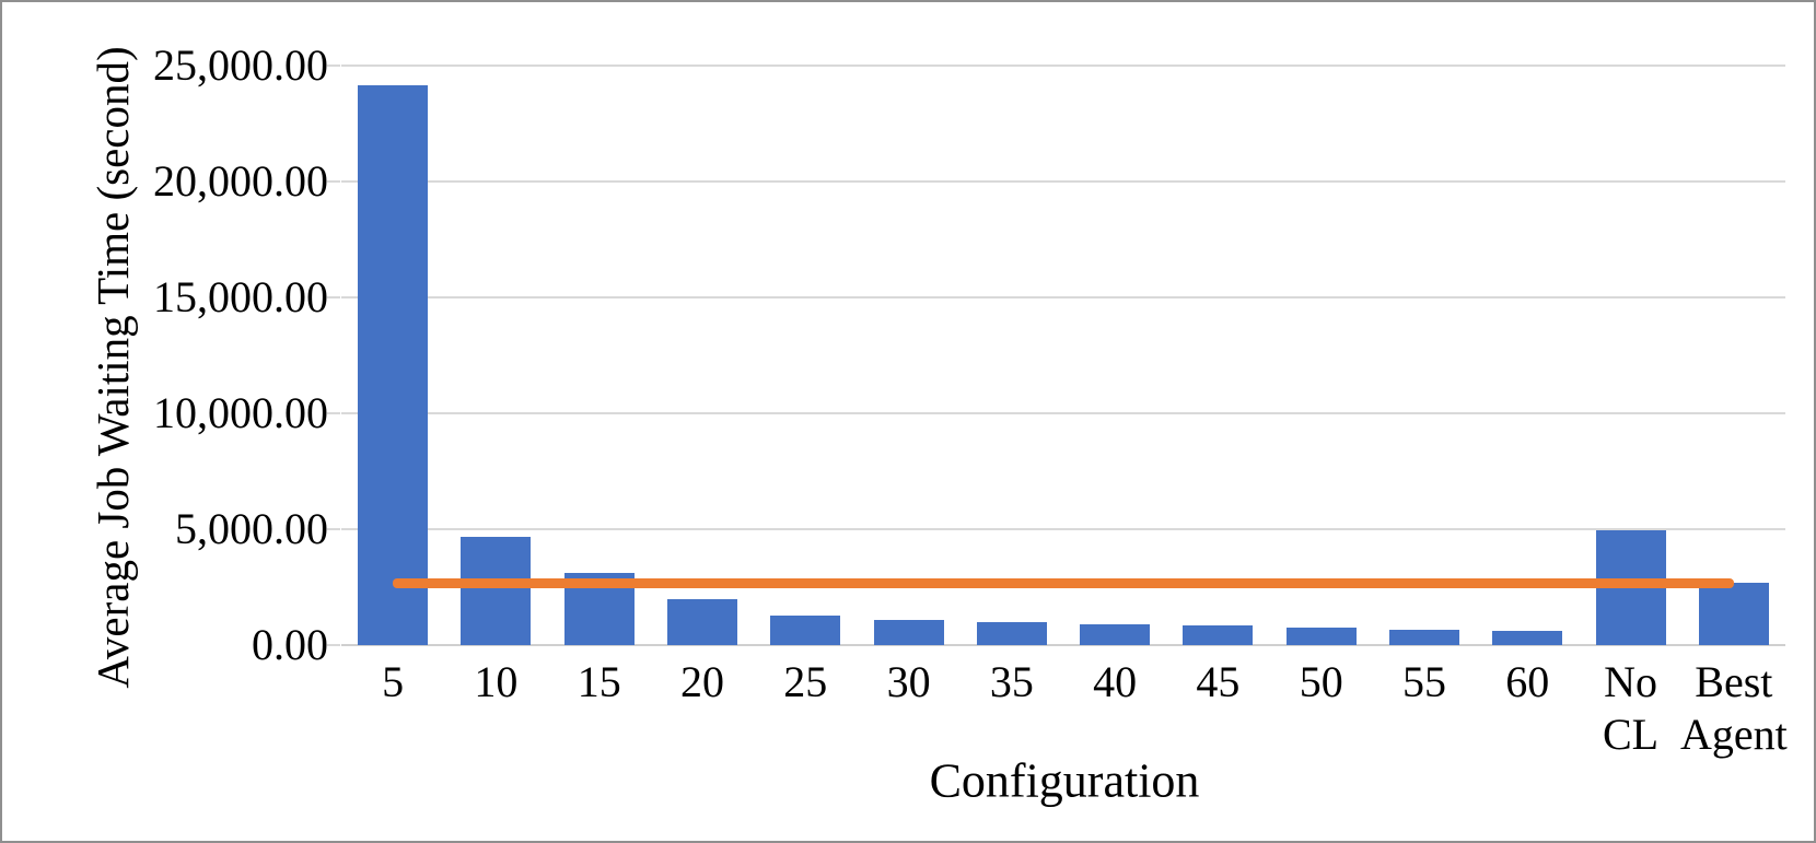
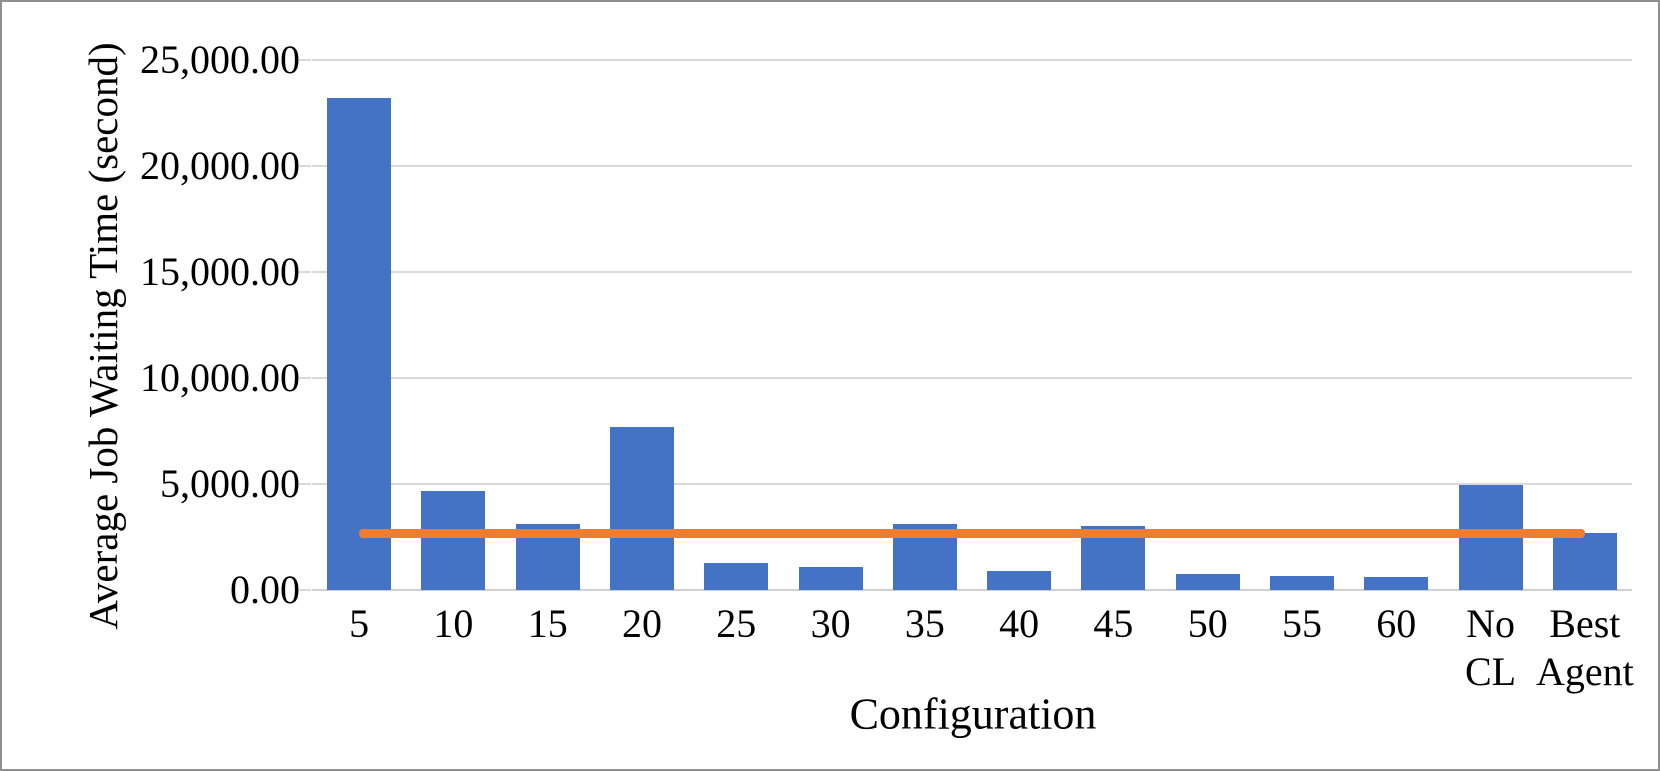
5: 24200 -> 23200
20: 2000 -> 7700
35: 1000 -> 3100
45: 800 -> 3000
